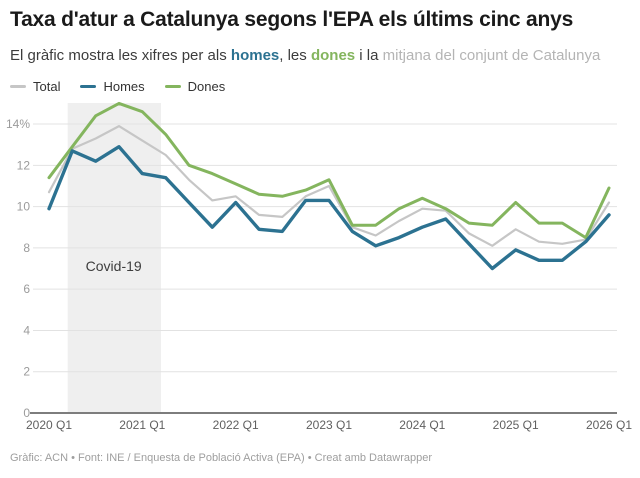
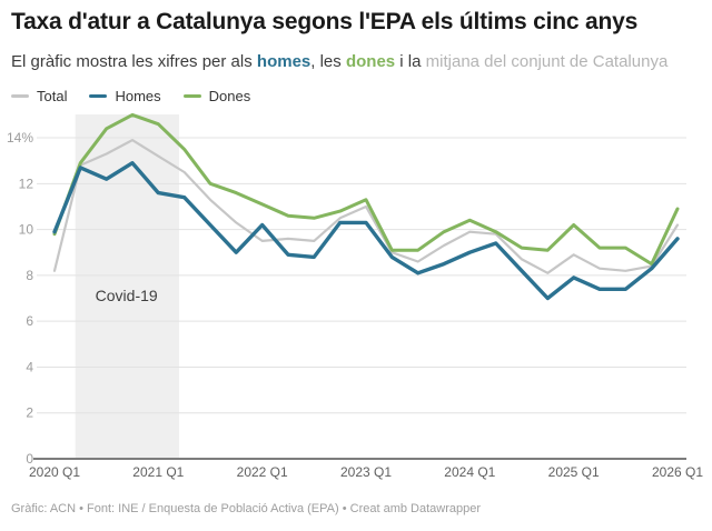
Total/2020 Q1: 10.7% -> 8.2%
Dones/2020 Q1: 11.4% -> 9.8%
Total/2022 Q1: 10.5% -> 9.5%
